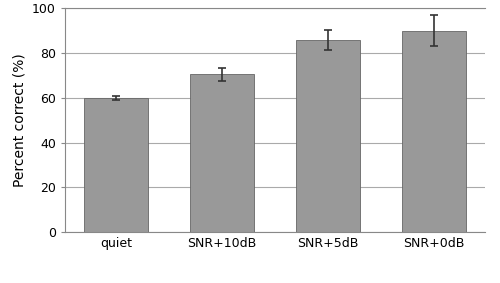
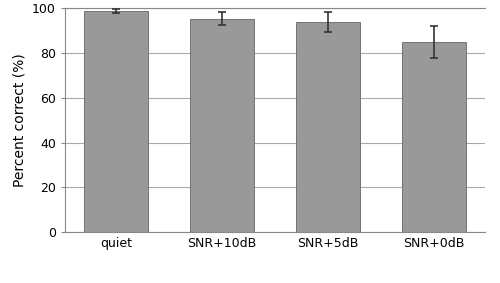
quiet: 60.0 -> 98.8
SNR+10dB: 70.5 -> 95.5
SNR+5dB: 86.0 -> 94.0
SNR+0dB: 90.0 -> 85.0
